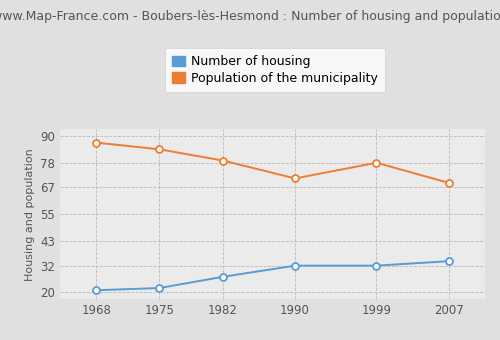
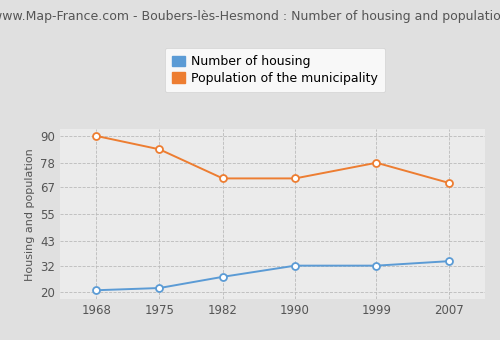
Population of the municipality/1968: 87 -> 90
Population of the municipality/1982: 79 -> 71
